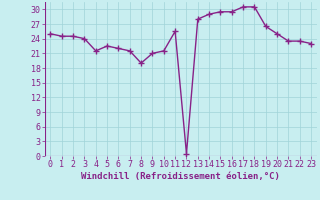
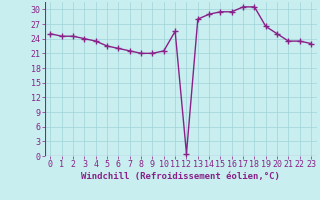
4: 21.5 -> 23.5
8: 19.0 -> 21.0
